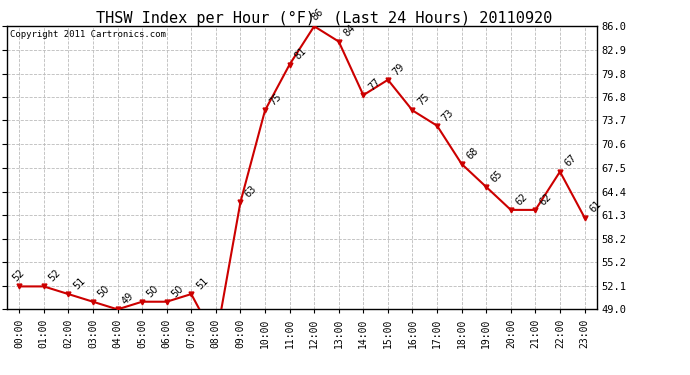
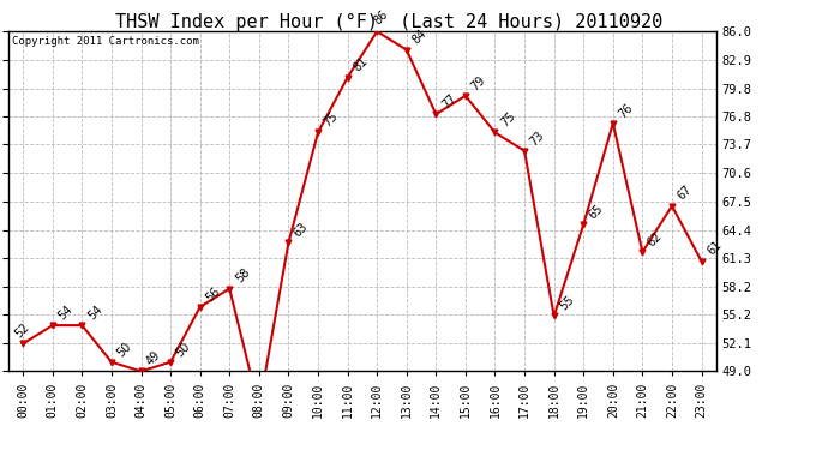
01:00: 52 -> 54
02:00: 51 -> 54
06:00: 50 -> 56
07:00: 51 -> 58
18:00: 68 -> 55
20:00: 62 -> 76
